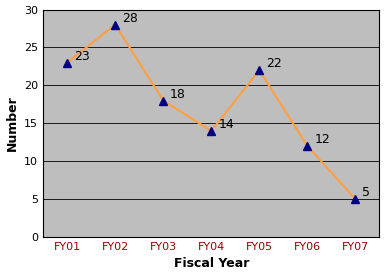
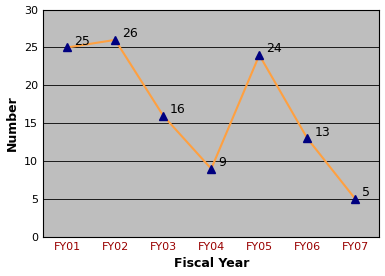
FY01: 23 -> 25
FY02: 28 -> 26
FY03: 18 -> 16
FY04: 14 -> 9
FY05: 22 -> 24
FY06: 12 -> 13
